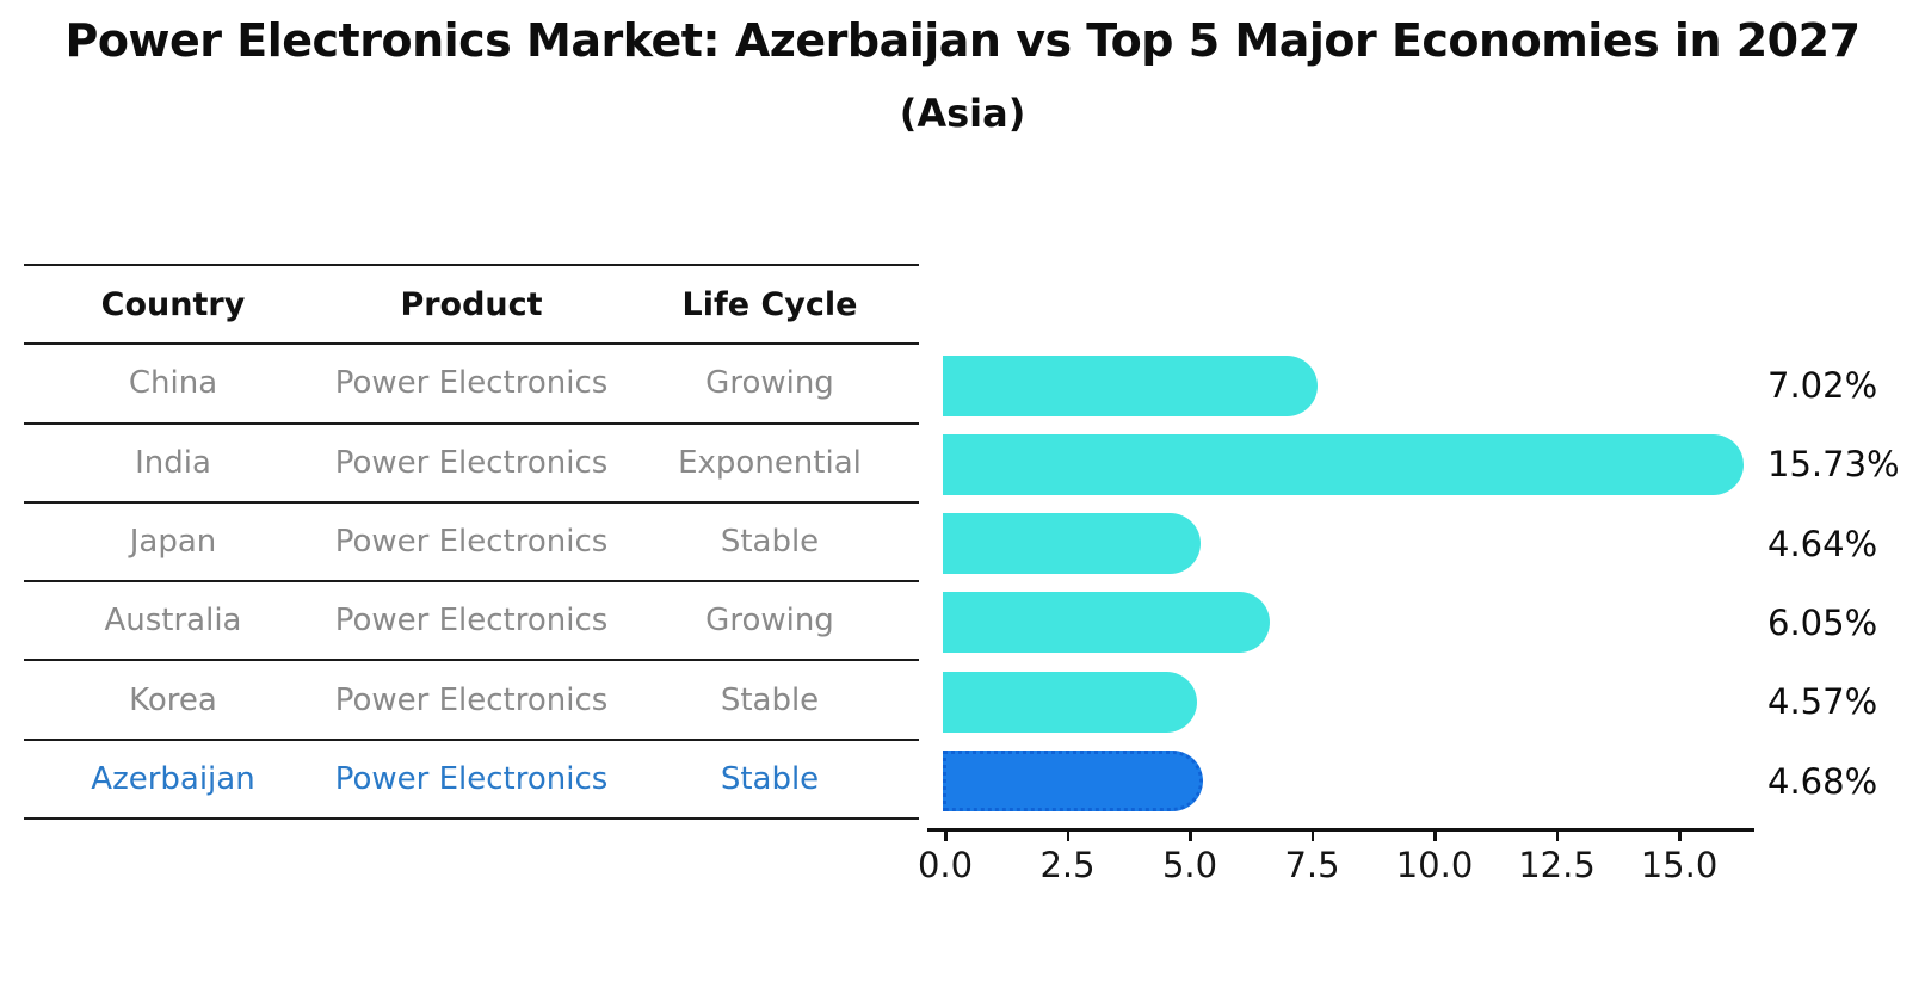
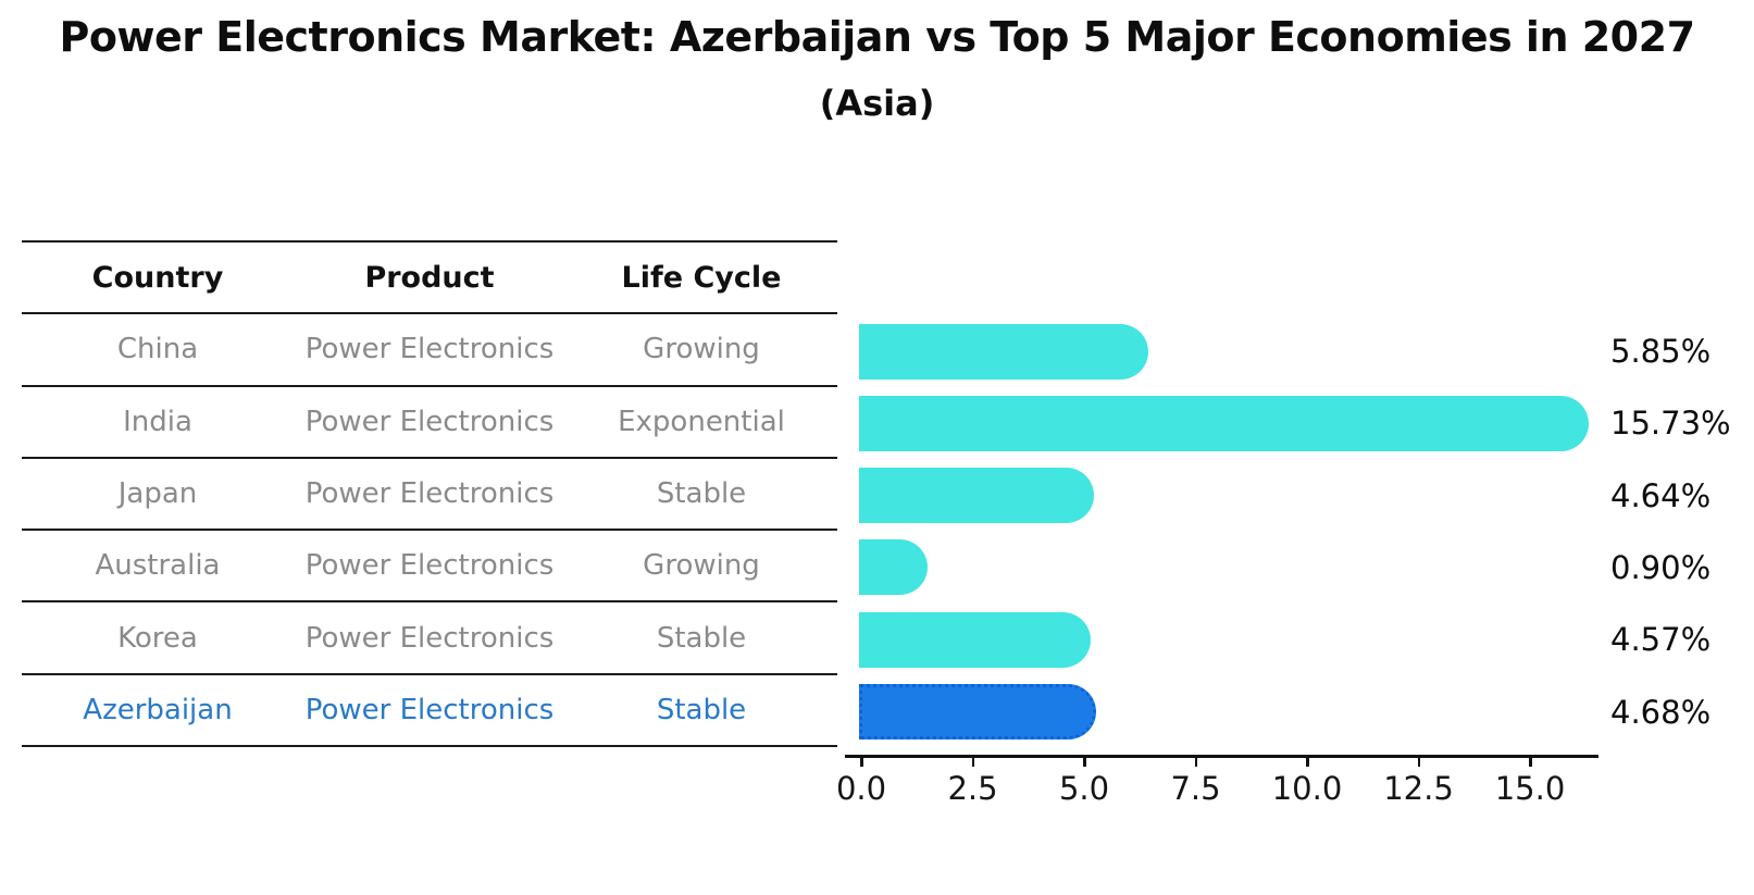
China: 7.02% -> 5.85%
Australia: 6.05% -> 0.90%
